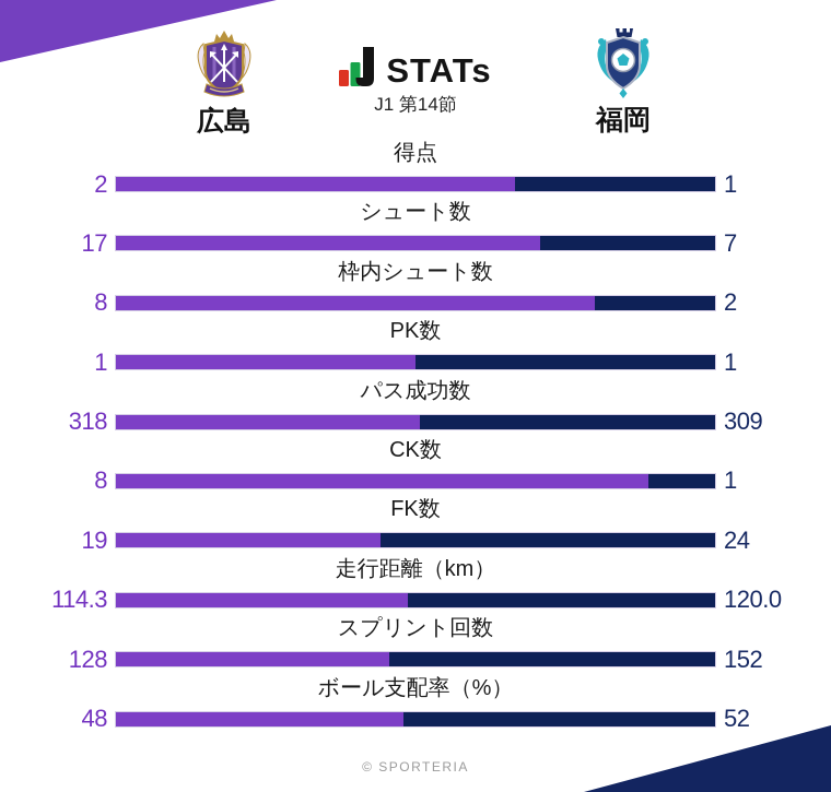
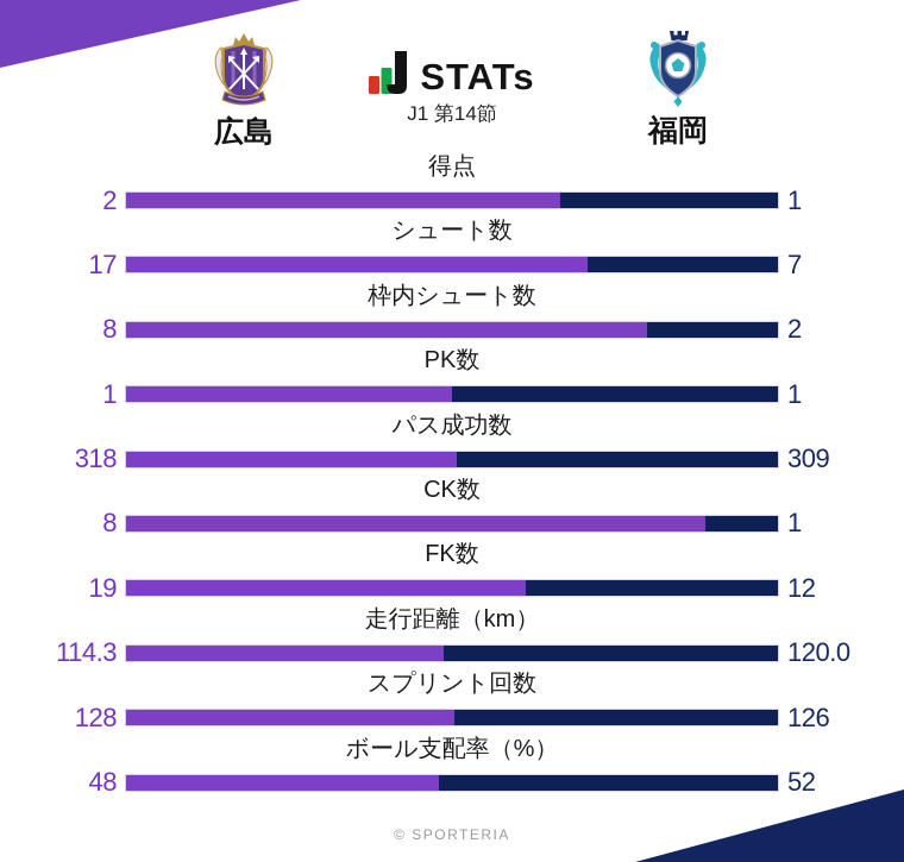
福岡/FK数: 24 -> 12
福岡/スプリント回数: 152 -> 126
